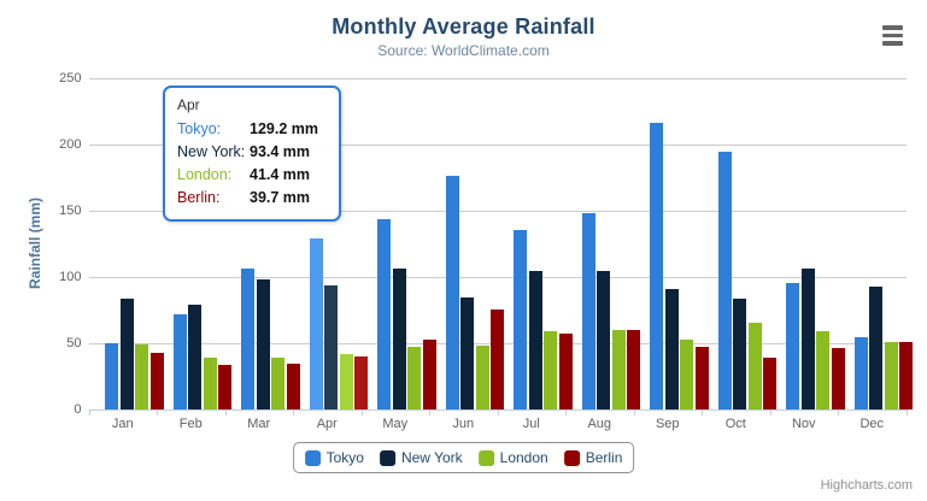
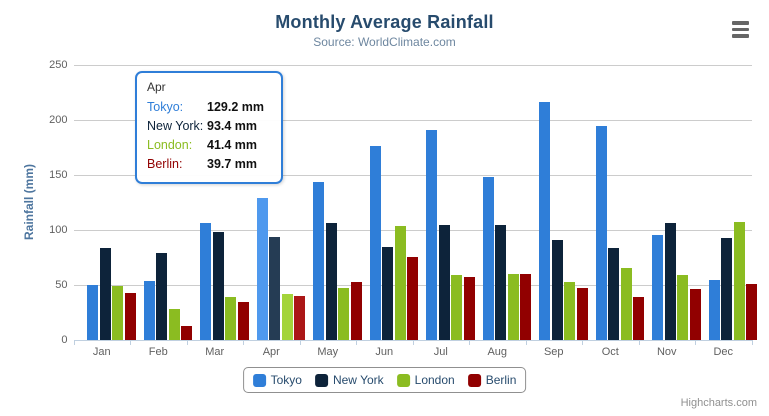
Tokyo/Feb: 72 -> 54
London/Feb: 39 -> 28
Berlin/Feb: 33 -> 13
London/Jun: 48 -> 104
Tokyo/Jul: 136 -> 191
London/Dec: 51 -> 107
